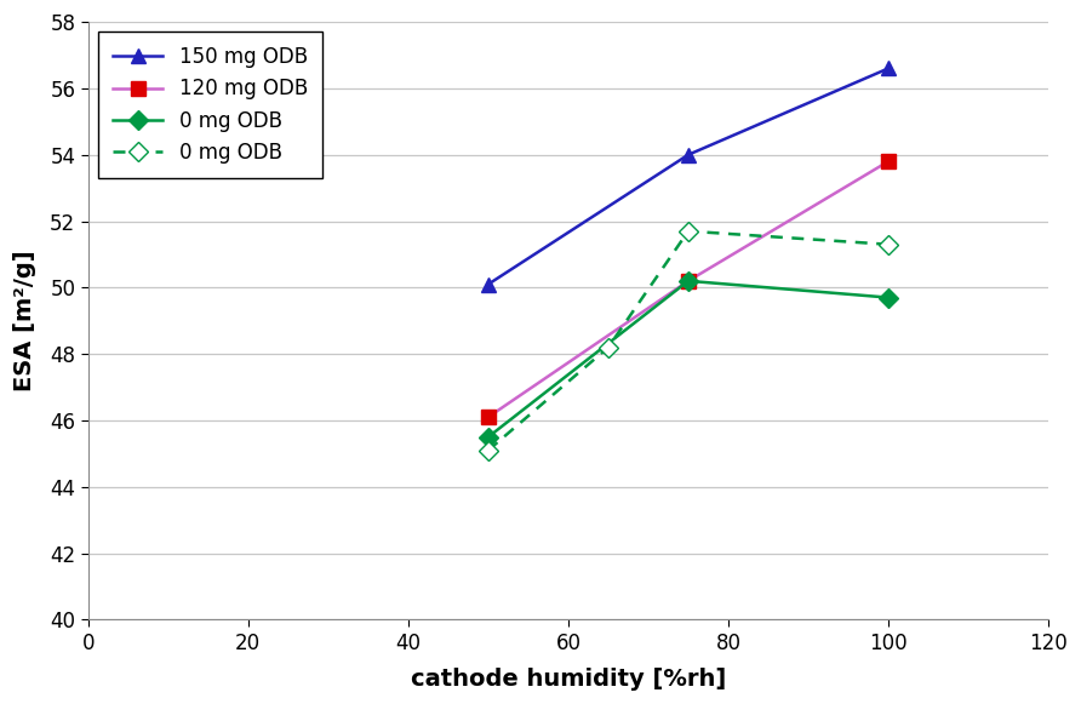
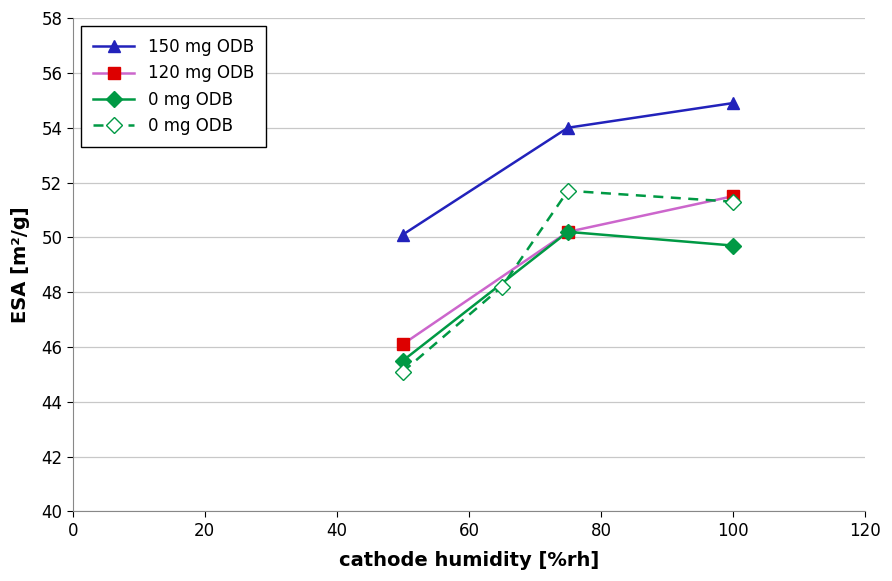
150 mg ODB/100: 56.6 -> 54.9
120 mg ODB/100: 53.8 -> 51.5
